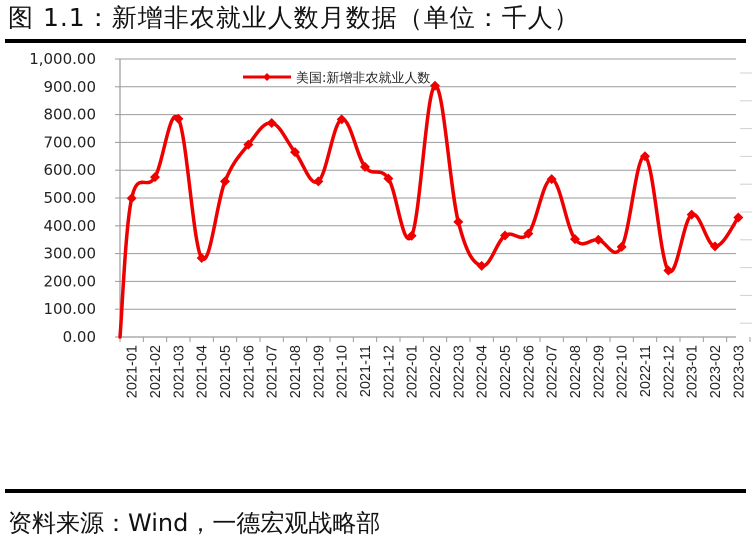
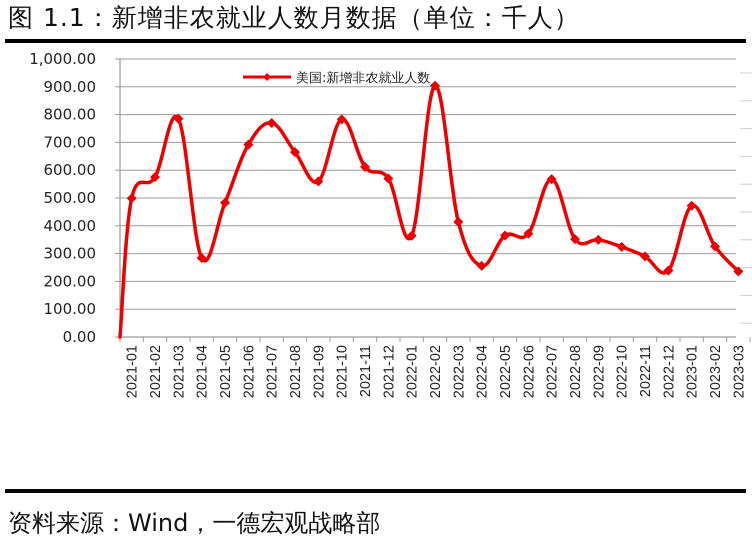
2021-05: 560 -> 480
2022-11: 650 -> 290
2023-01: 440 -> 470
2023-03: 430 -> 240
